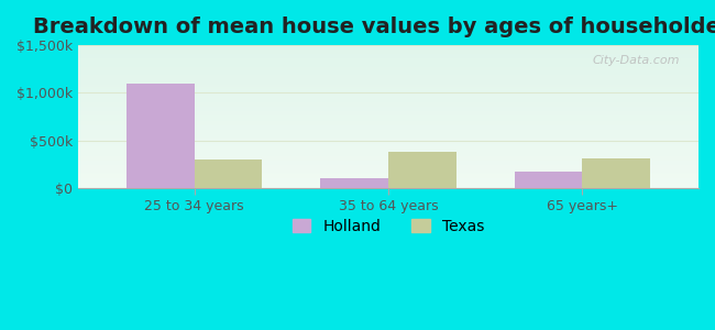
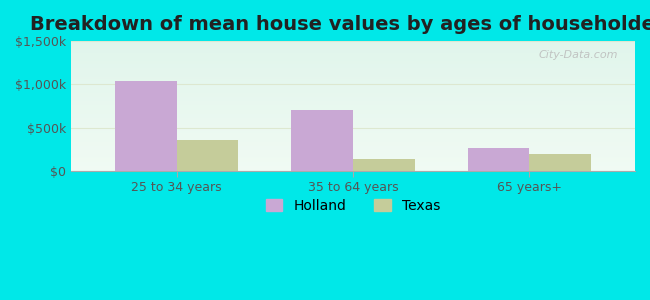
Holland/25 to 34 years: $1,100k -> $1,040k
Texas/25 to 34 years: $300k -> $360k
Holland/35 to 64 years: $100k -> $700k
Texas/35 to 64 years: $380k -> $140k
Holland/65 years+: $180k -> $260k
Texas/65 years+: $310k -> $200k
